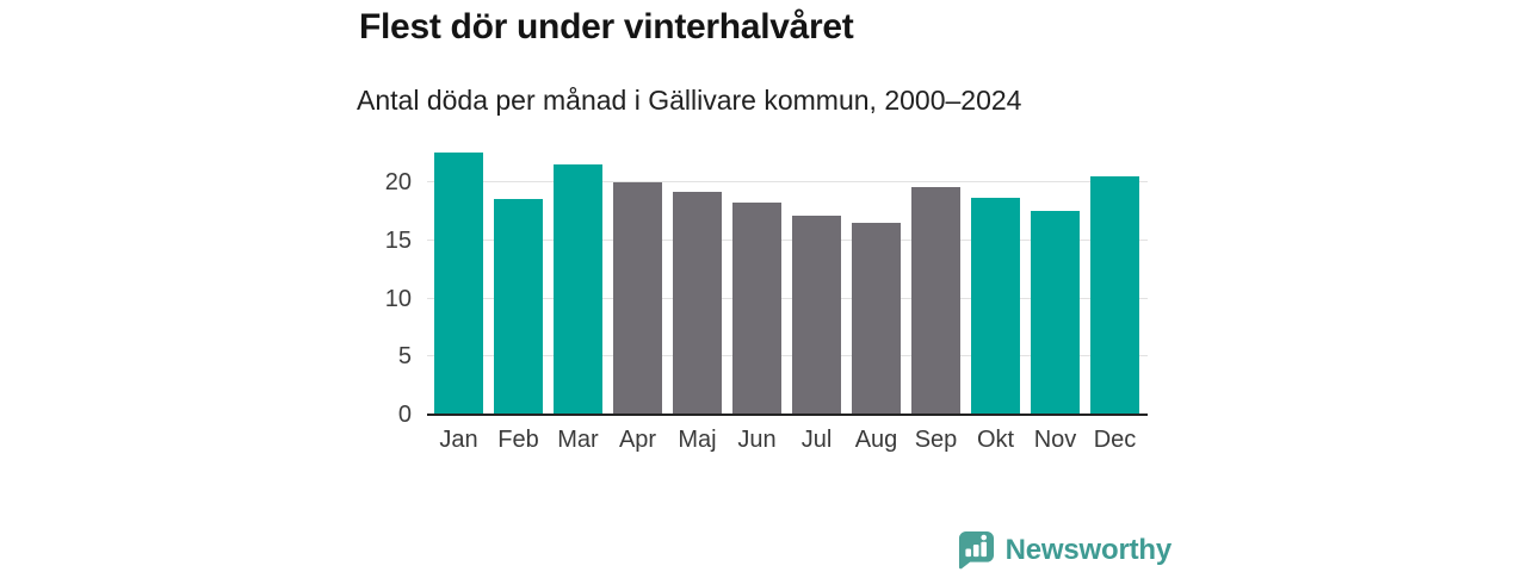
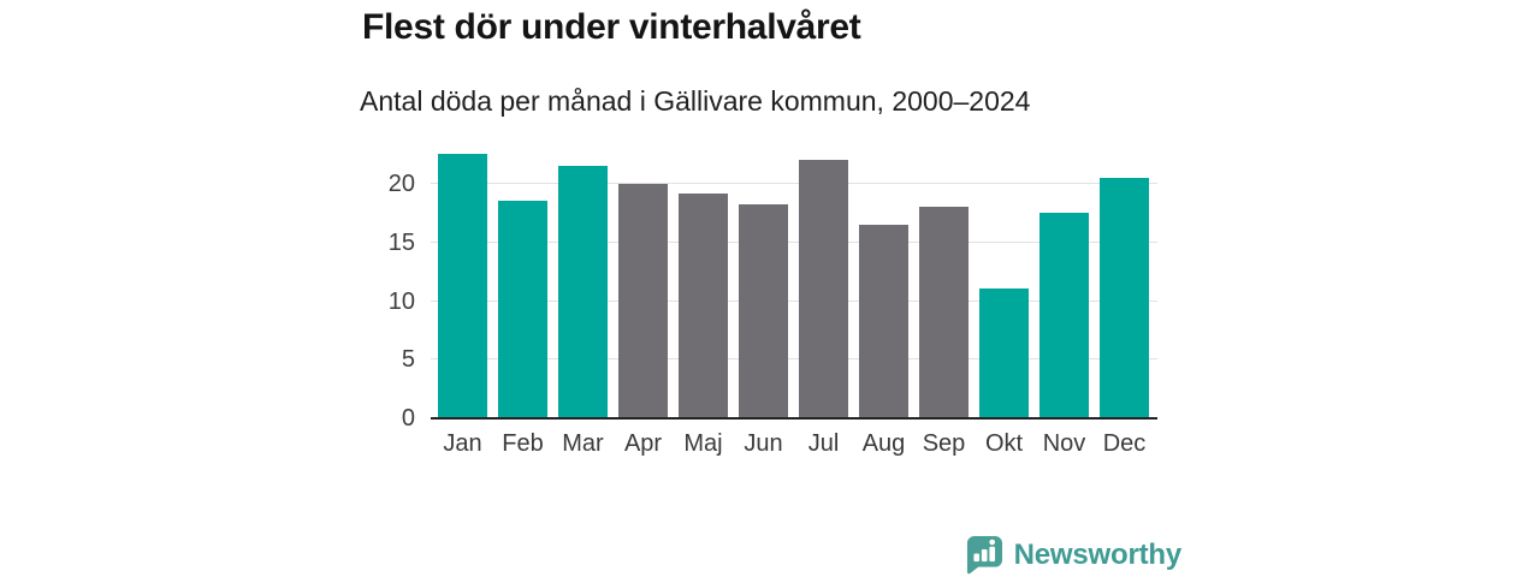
Jul: 17 -> 22
Sep: 20 -> 18
Okt: 19 -> 11
